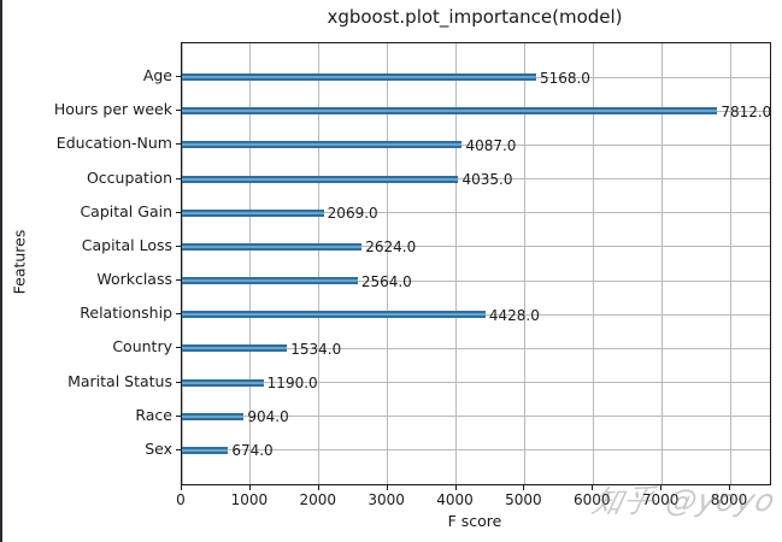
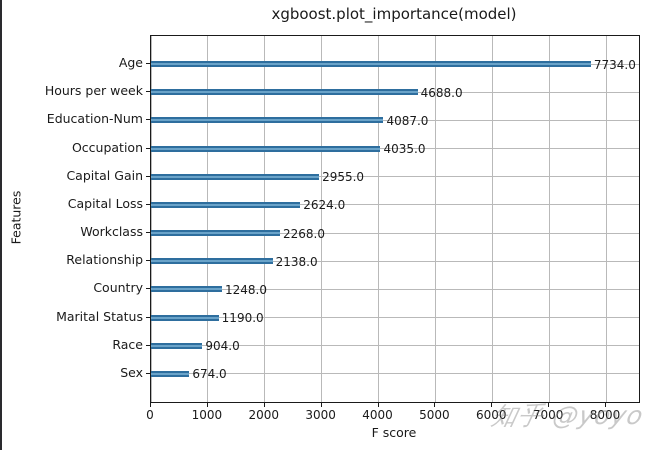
Age: 5168.0 -> 7734.0
Hours per week: 7812.0 -> 4688.0
Capital Gain: 2069.0 -> 2955.0
Workclass: 2564.0 -> 2268.0
Relationship: 4428.0 -> 2138.0
Country: 1534.0 -> 1248.0
